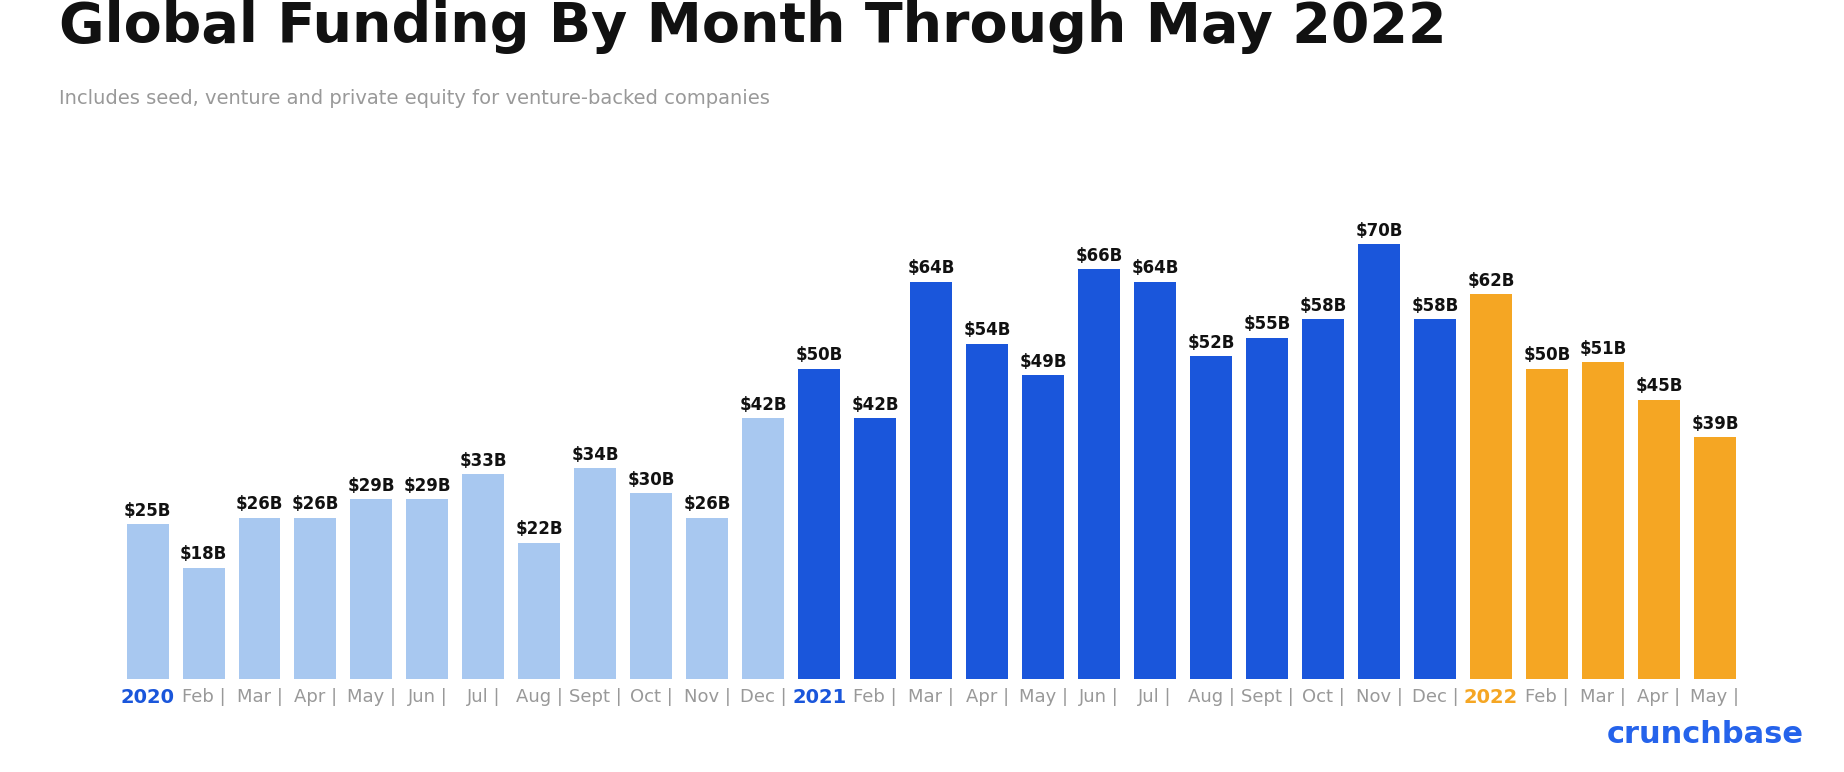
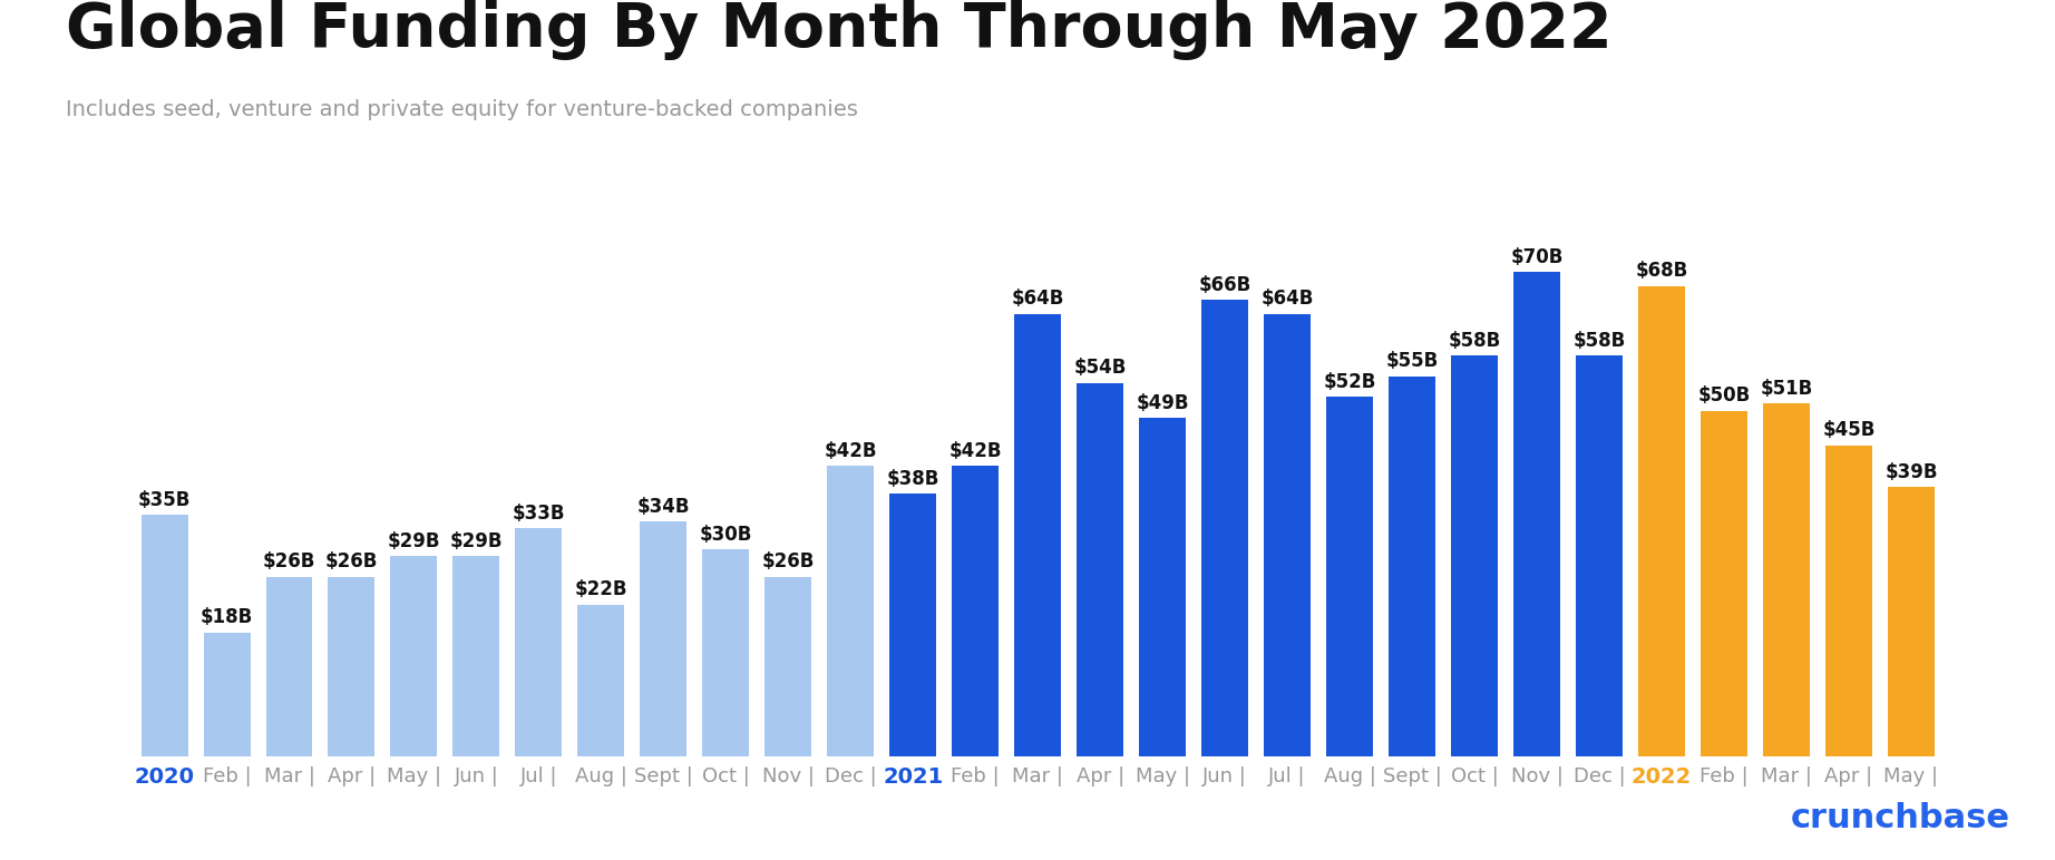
2020: $25B -> $35B
2021: $50B -> $38B
2022: $62B -> $68B
